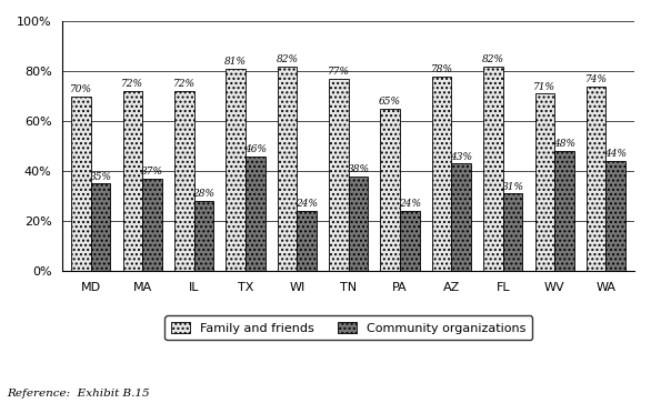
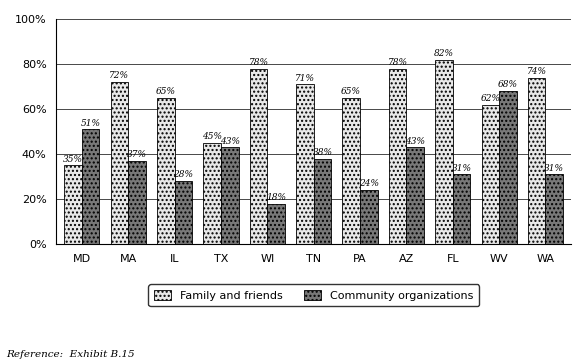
Family and friends/MD: 70% -> 35%
Community organizations/MD: 35% -> 51%
Family and friends/IL: 72% -> 65%
Family and friends/TX: 81% -> 45%
Community organizations/TX: 46% -> 43%
Family and friends/WI: 82% -> 78%
Community organizations/WI: 24% -> 18%
Family and friends/TN: 77% -> 71%
Family and friends/WV: 71% -> 62%
Community organizations/WV: 48% -> 68%
Community organizations/WA: 44% -> 31%
